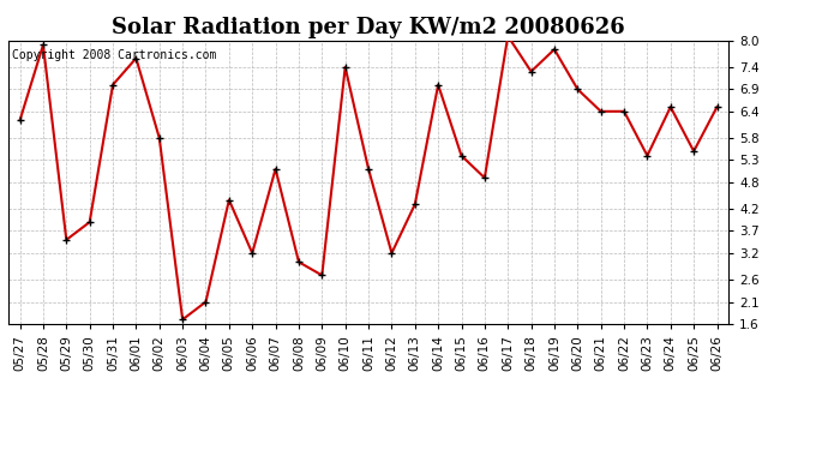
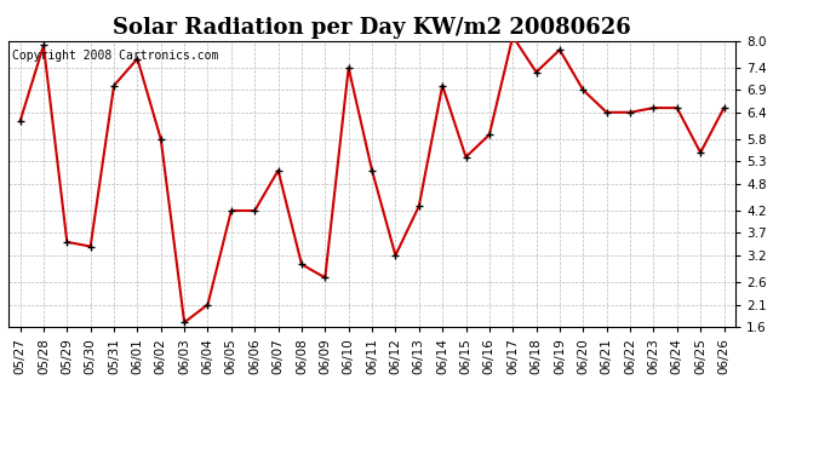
05/30: 3.9 -> 3.4
06/05: 4.4 -> 4.2
06/06: 3.2 -> 4.2
06/16: 4.9 -> 5.9
06/23: 5.4 -> 6.5
